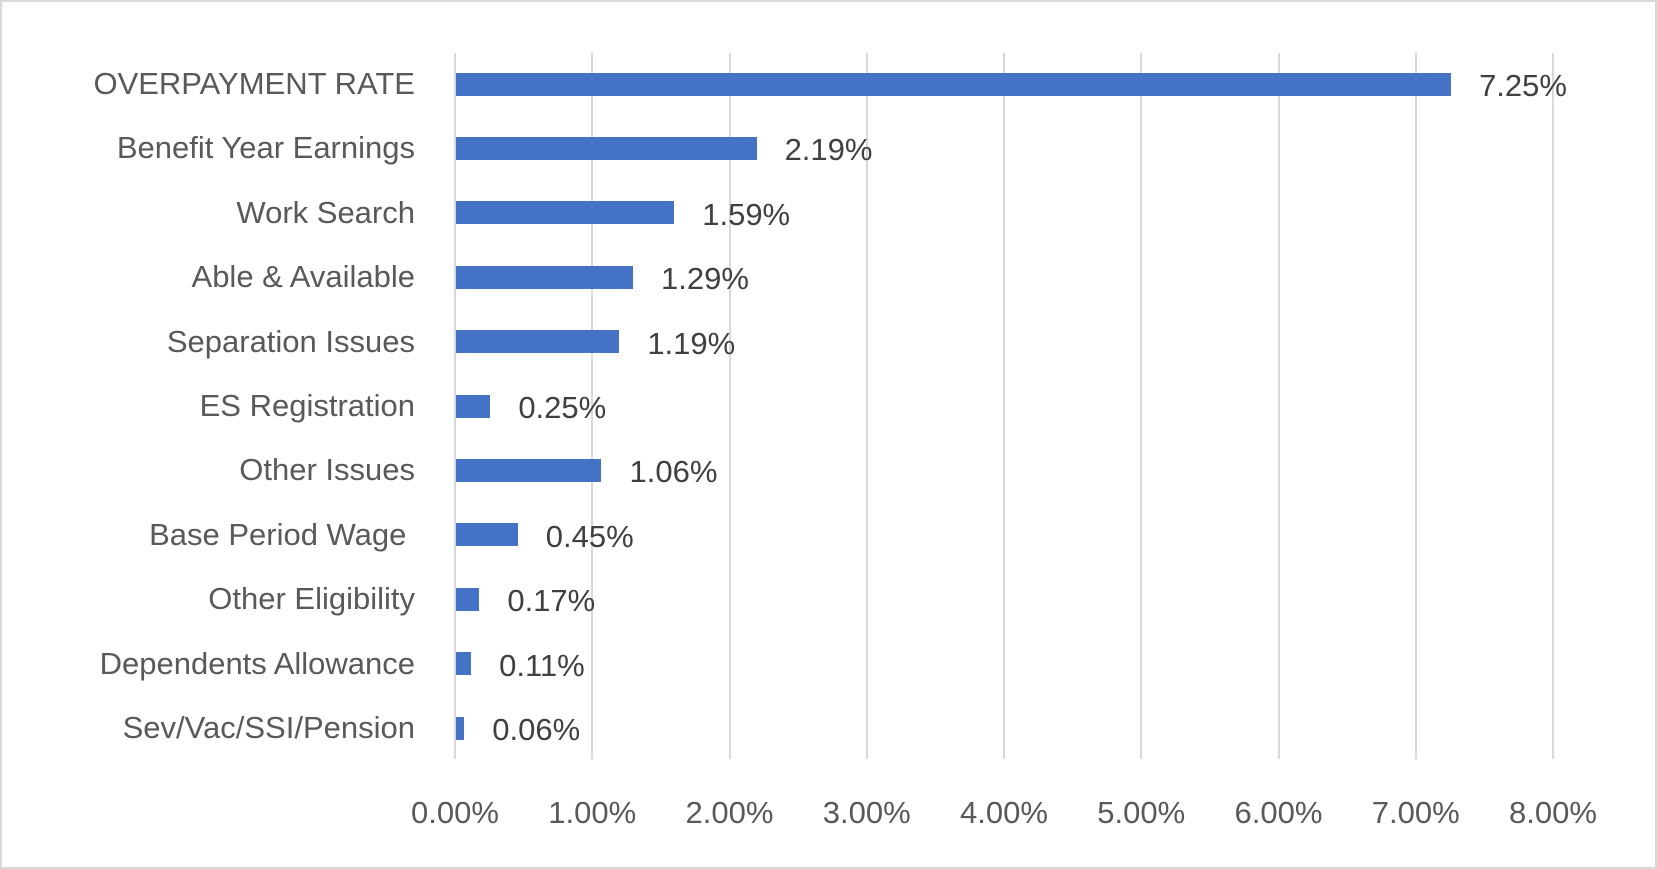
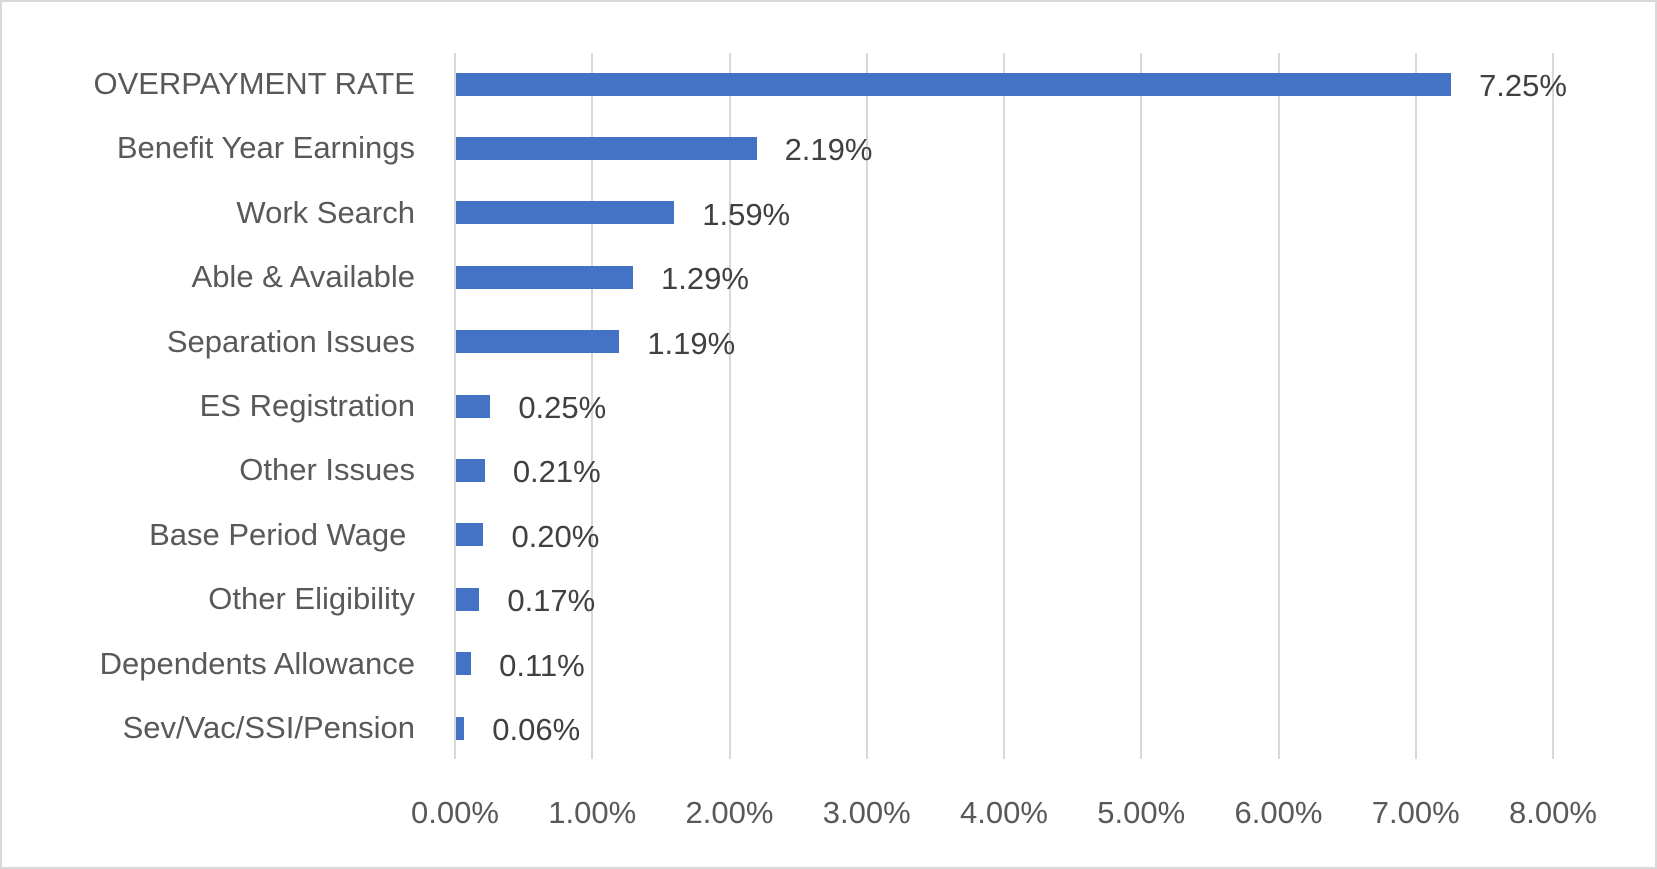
Other Issues: 1.06% -> 0.21%
Base Period Wage: 0.45% -> 0.20%
